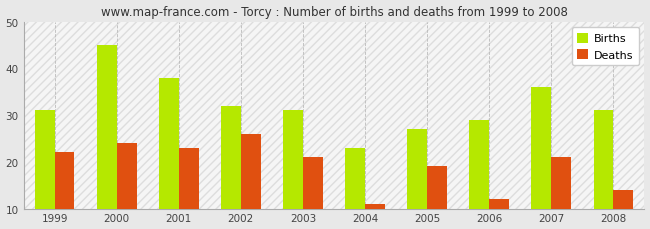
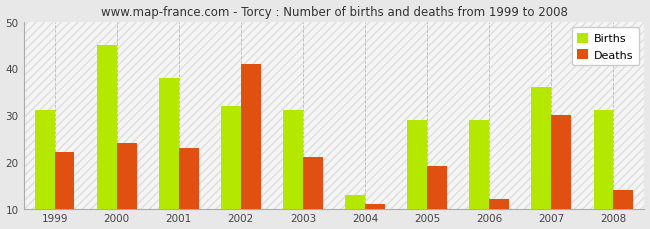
Deaths/2002: 26 -> 41
Births/2004: 23 -> 13
Births/2005: 27 -> 29
Deaths/2007: 21 -> 30
